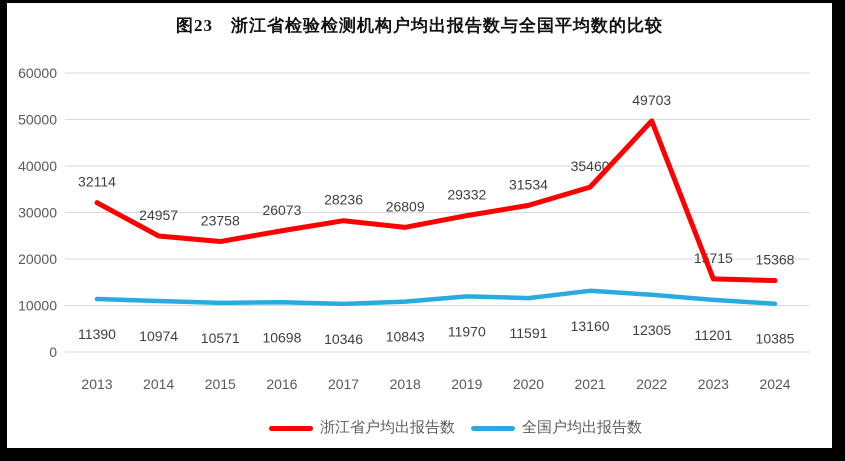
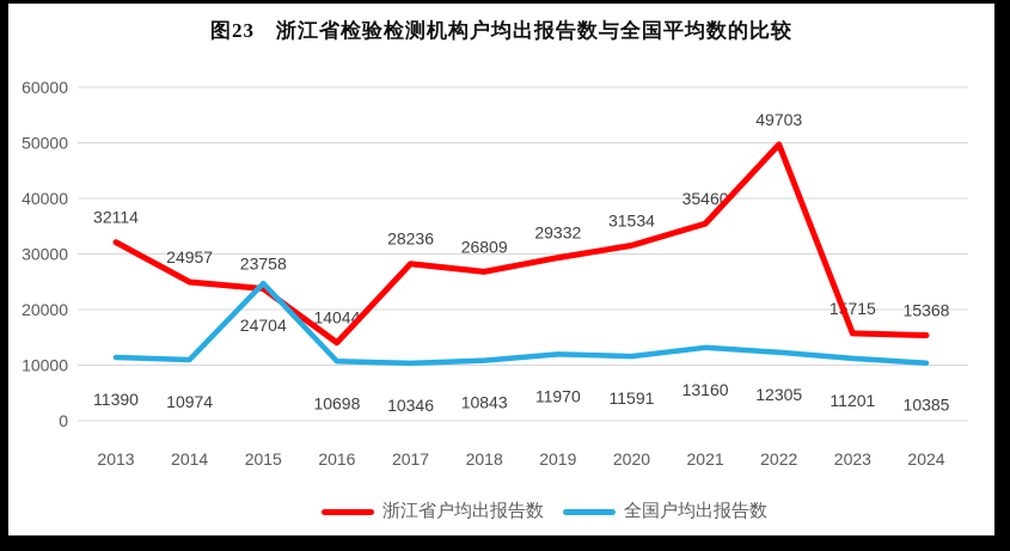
全国户均出报告数/2015: 10571 -> 24704
浙江省户均出报告数/2016: 26073 -> 14044
